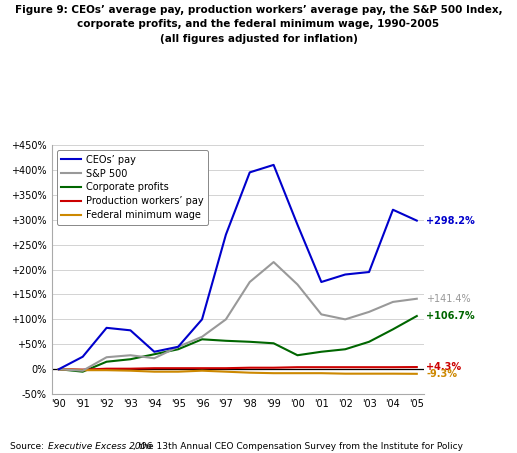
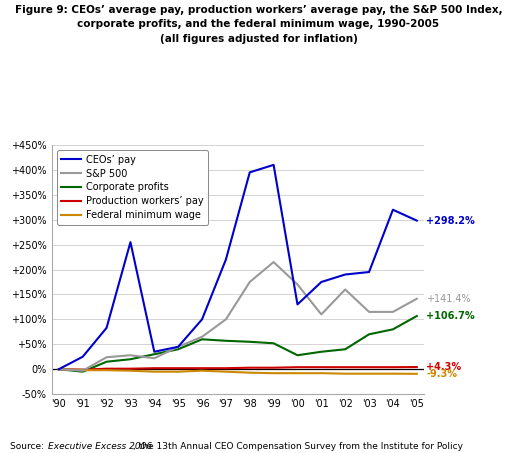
CEOs’ pay/'93: 78% -> 255%
CEOs’ pay/'97: 270% -> 220%
CEOs’ pay/'00: 290% -> 130%
S&P 500/'02: 100% -> 160%
Corporate profits/'03: 55% -> 70%
S&P 500/'04: 135% -> 115%
